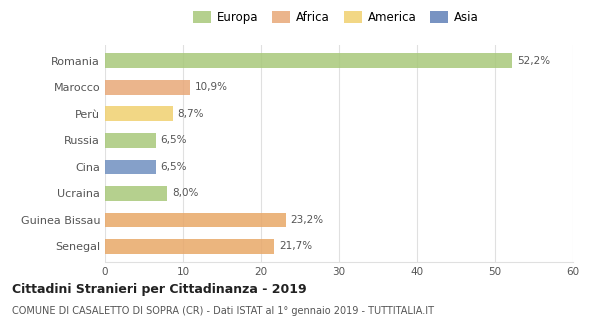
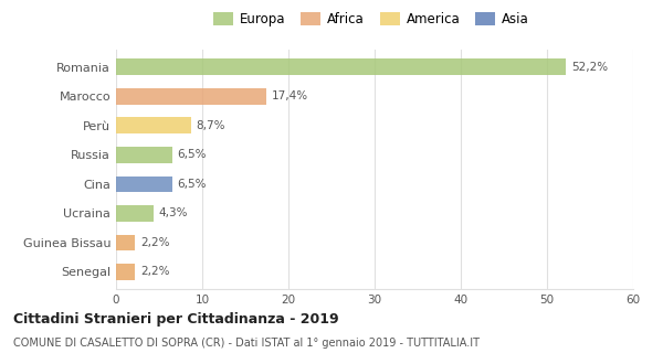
Marocco: 10,9% -> 17,4%
Ucraina: 8,0% -> 4,3%
Guinea Bissau: 23,2% -> 2,2%
Senegal: 21,7% -> 2,2%
